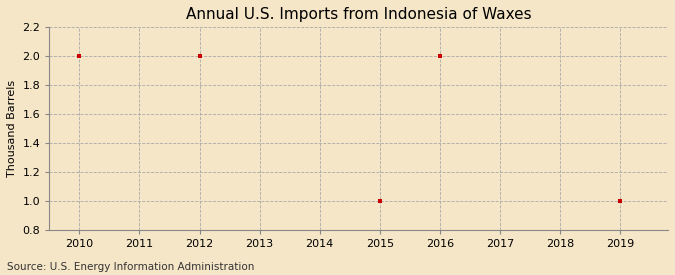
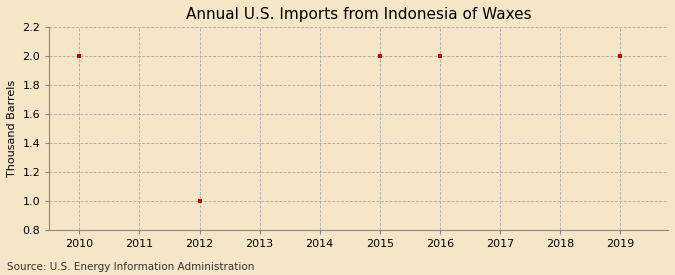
2012: 2 -> 1
2015: 1 -> 2
2019: 1 -> 2
